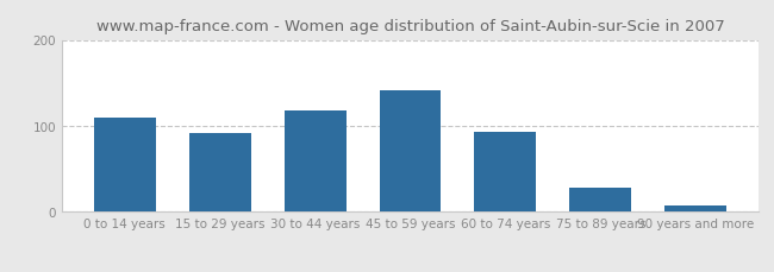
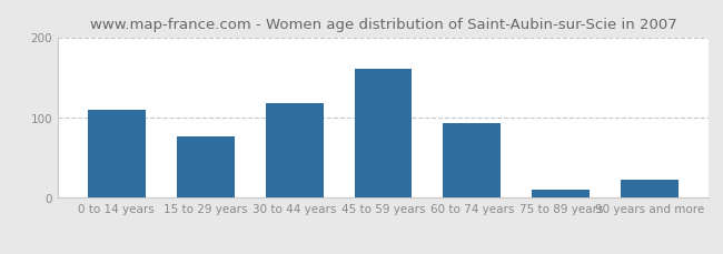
15 to 29 years: 92 -> 76
45 to 59 years: 142 -> 160
75 to 89 years: 28 -> 10
90 years and more: 8 -> 22
